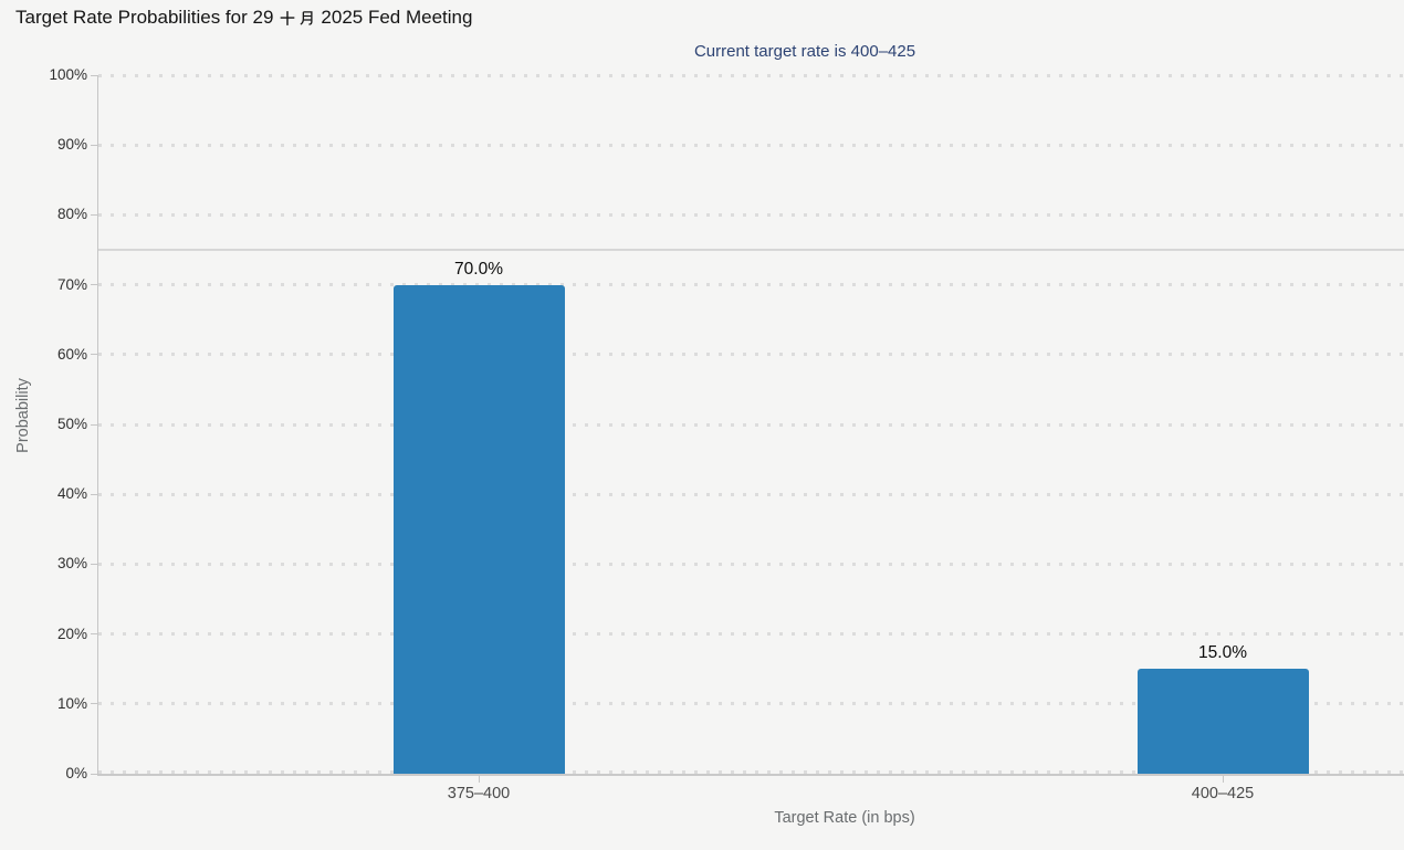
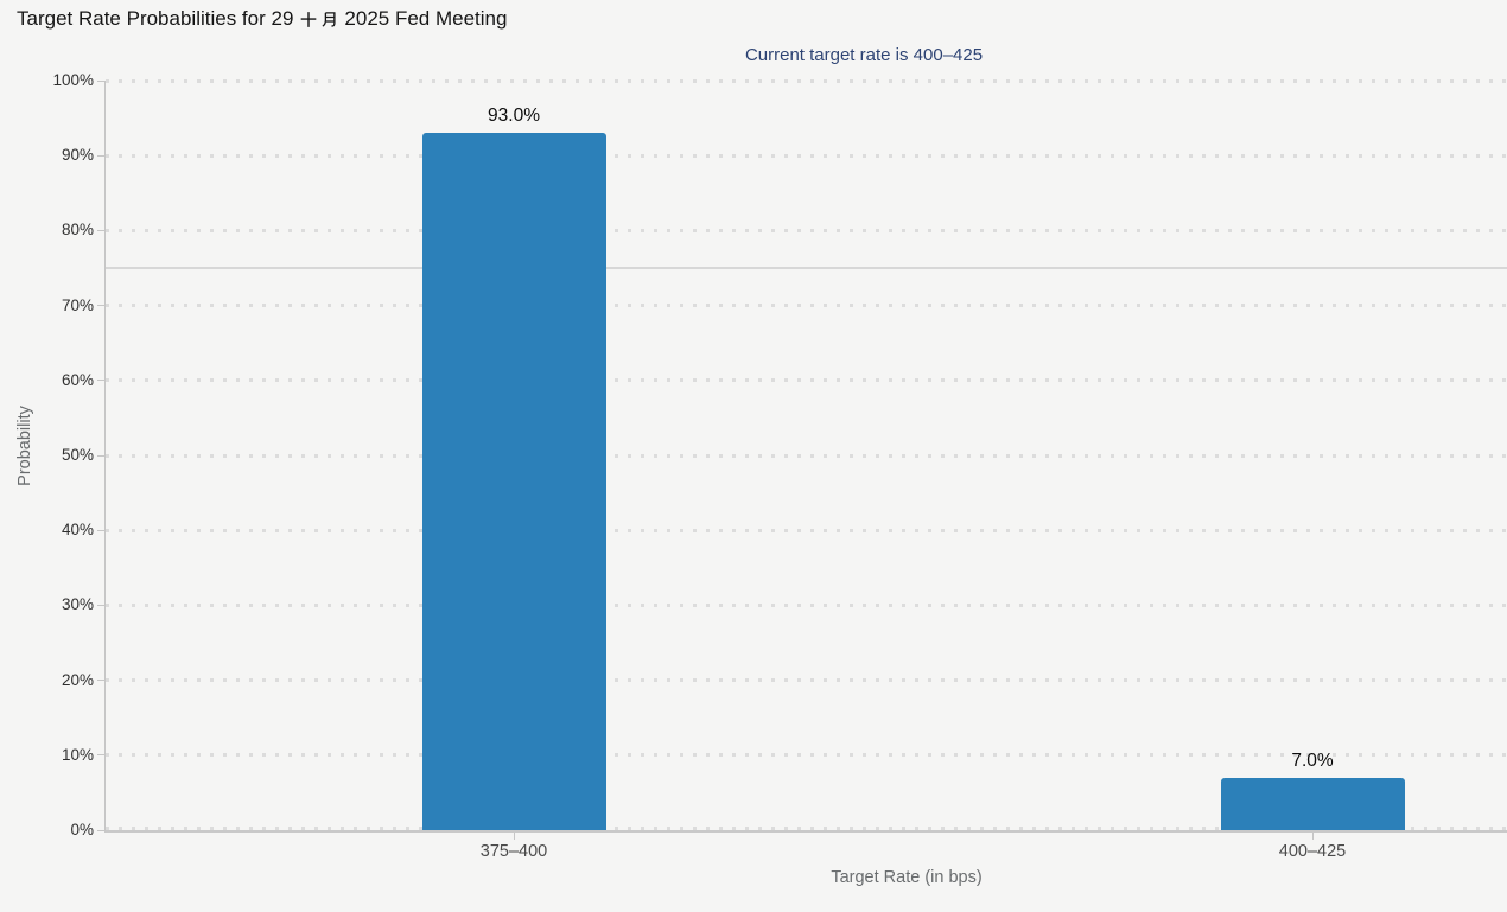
375–400: 70.0% -> 93.0%
400–425: 15.0% -> 7.0%
